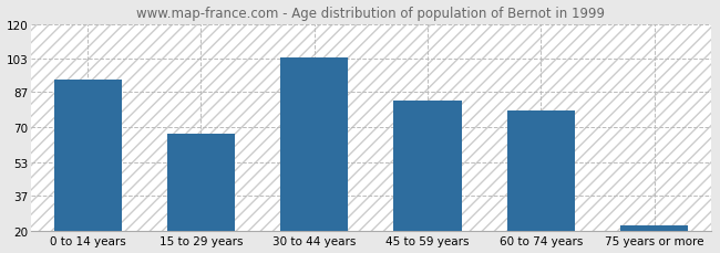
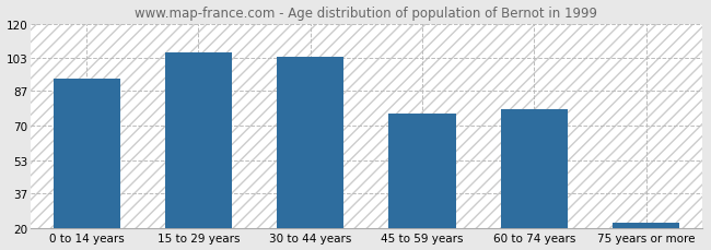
15 to 29 years: 67 -> 106
45 to 59 years: 83 -> 76
